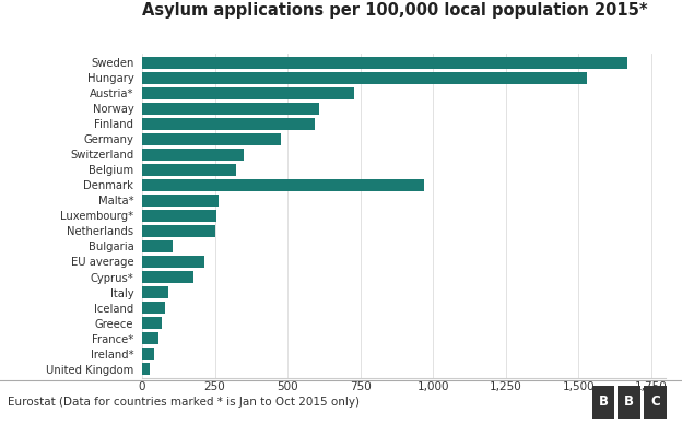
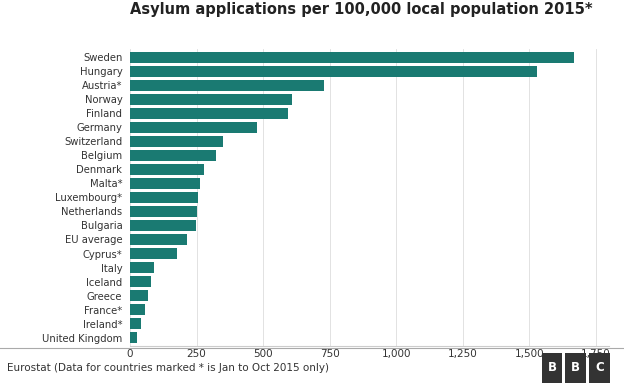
Denmark: 970 -> 278
Bulgaria: 105 -> 248
